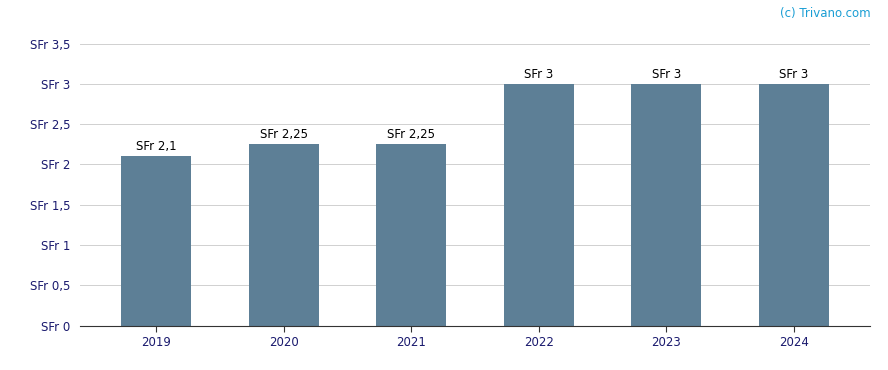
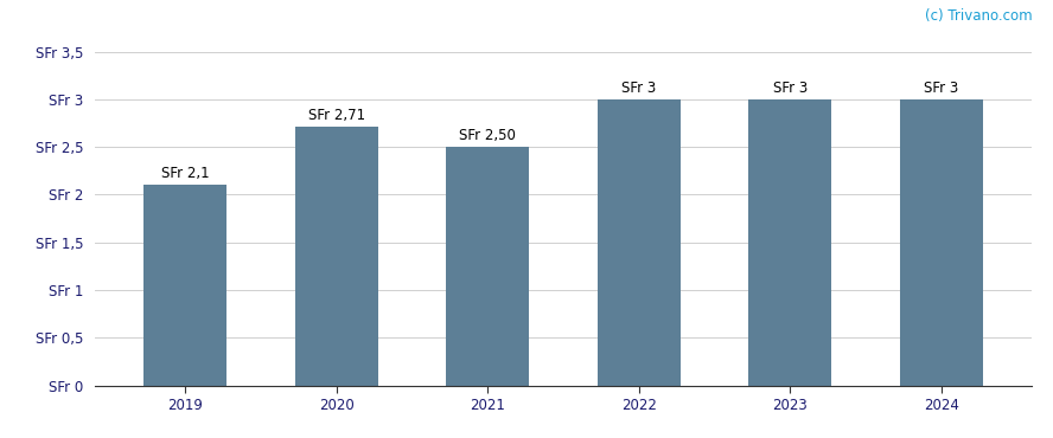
2020: 2,25 -> 2,71
2021: 2,25 -> 2,50
